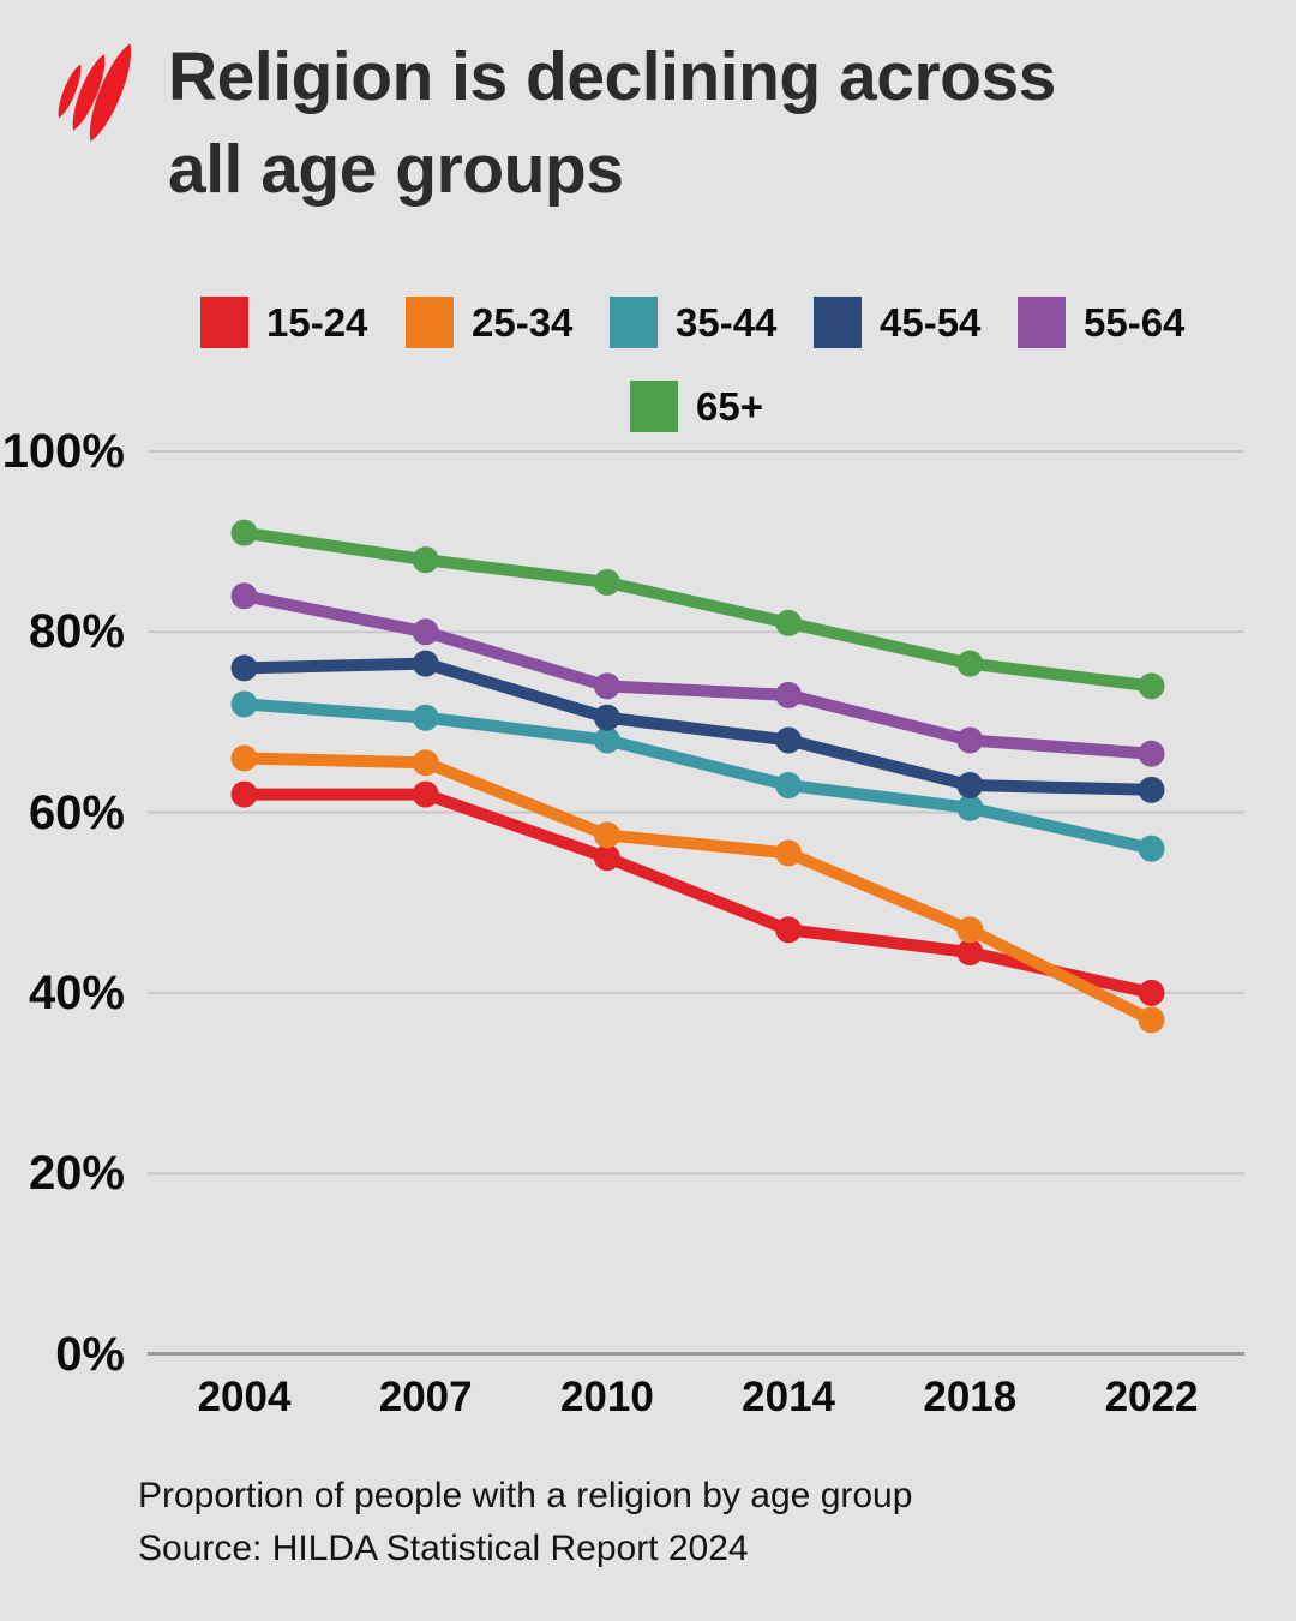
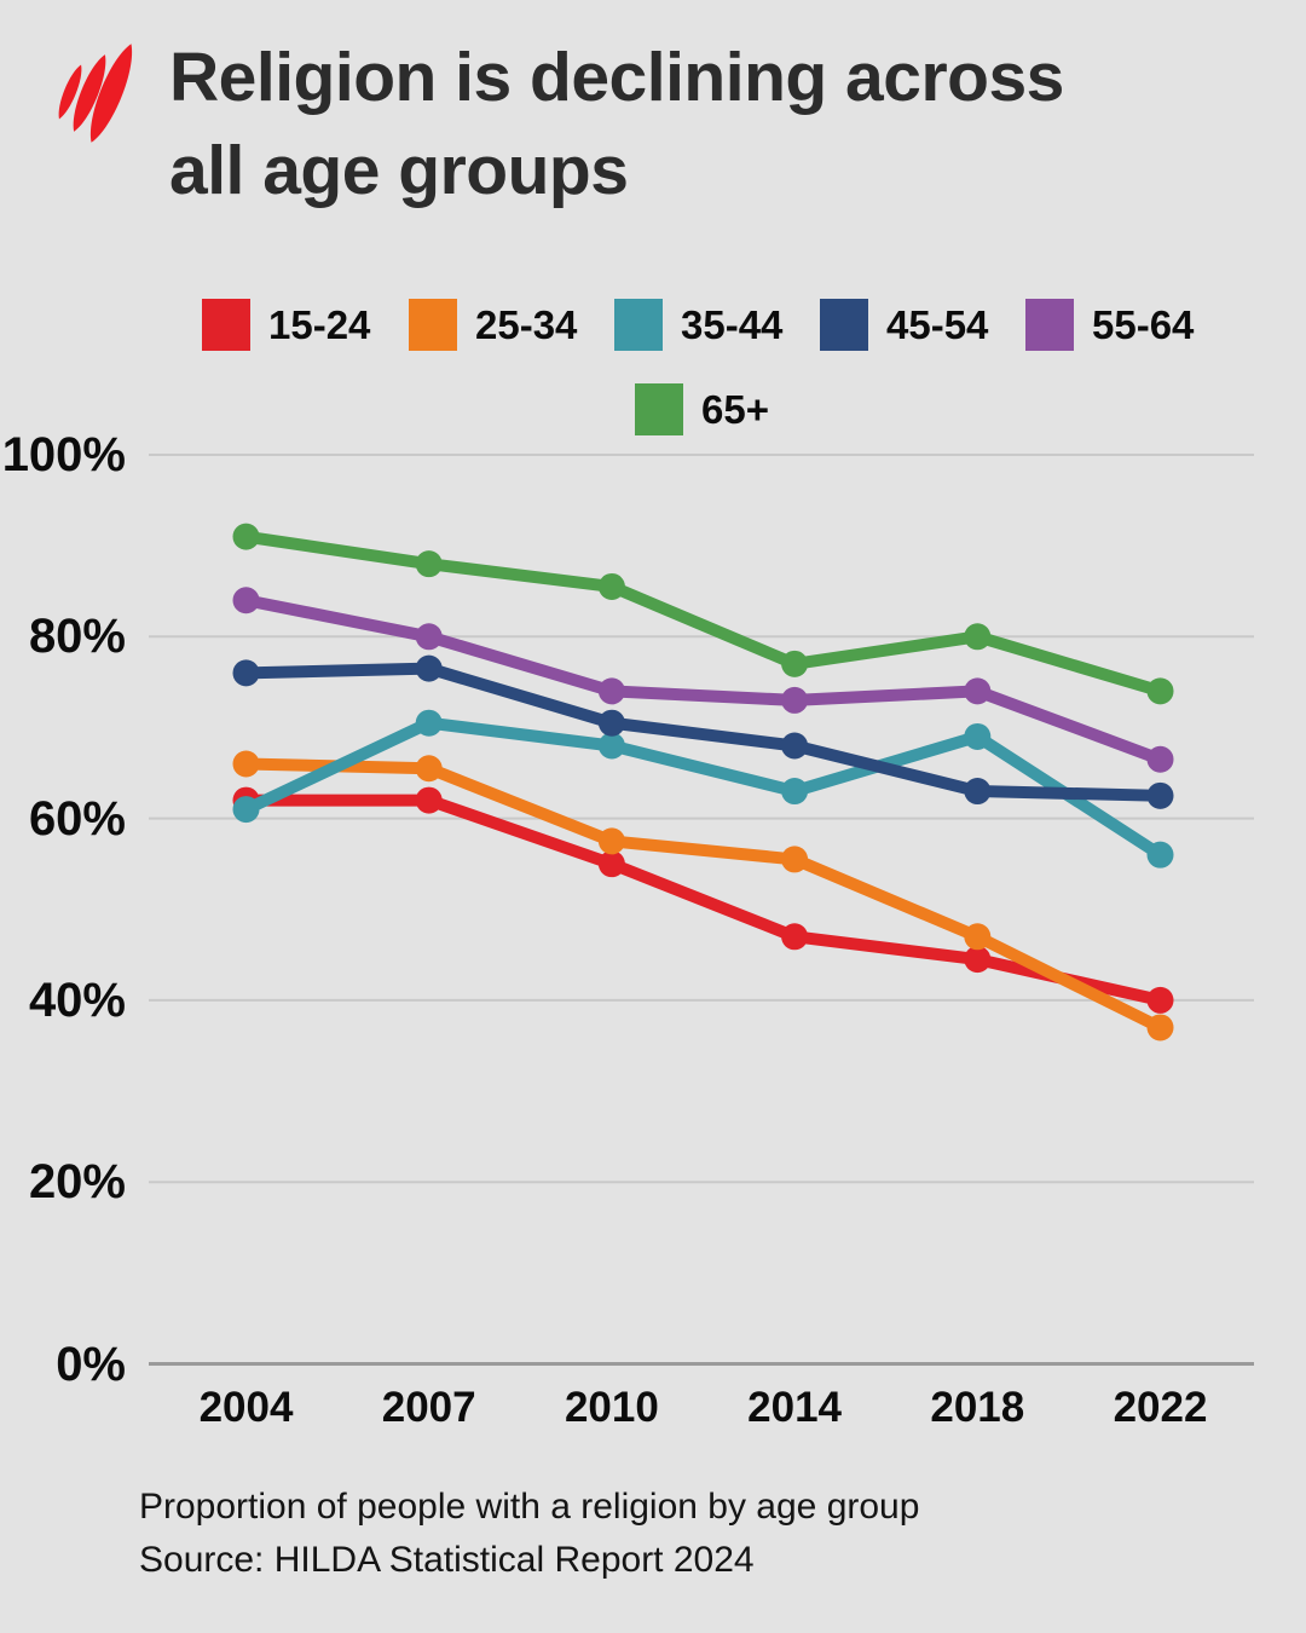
35-44/2004: 72% -> 61%
65+/2014: 81% -> 77%
35-44/2018: 60% -> 69%
55-64/2018: 68% -> 74%
65+/2018: 76% -> 80%
